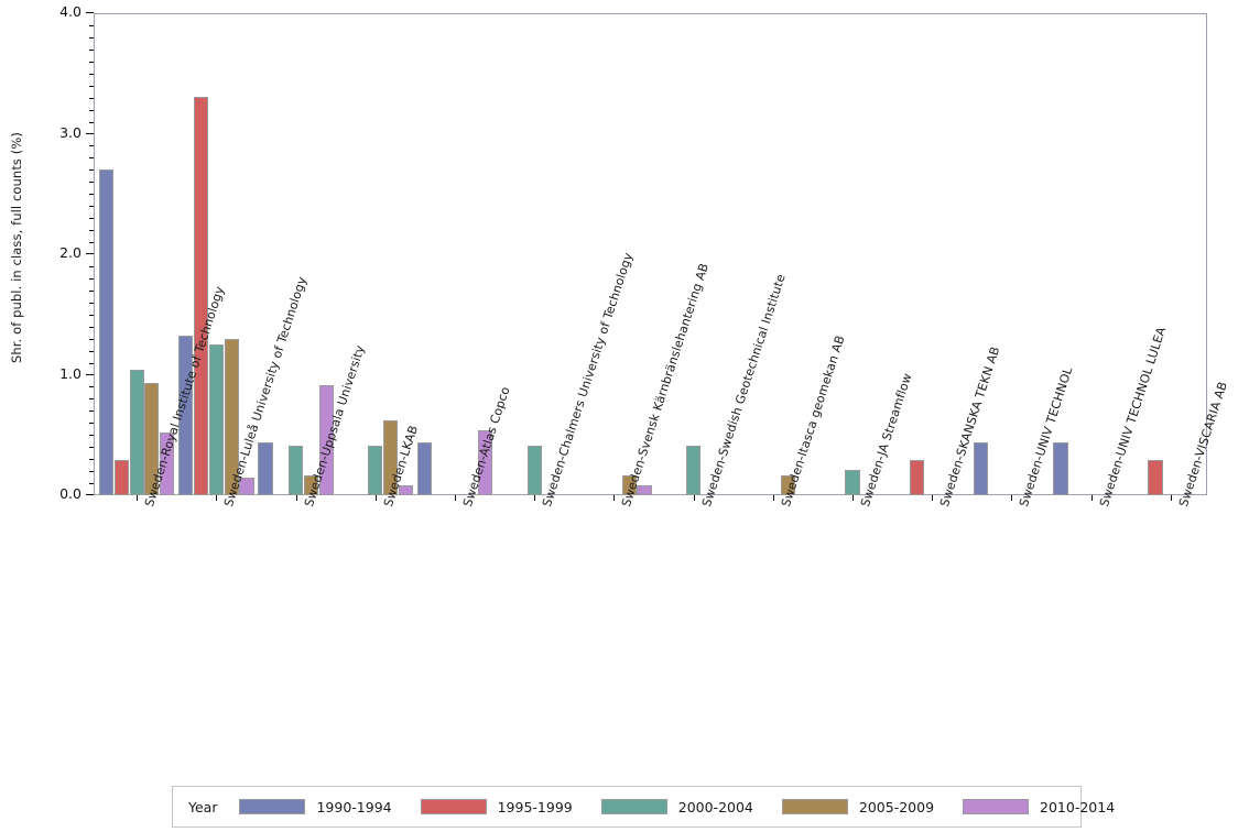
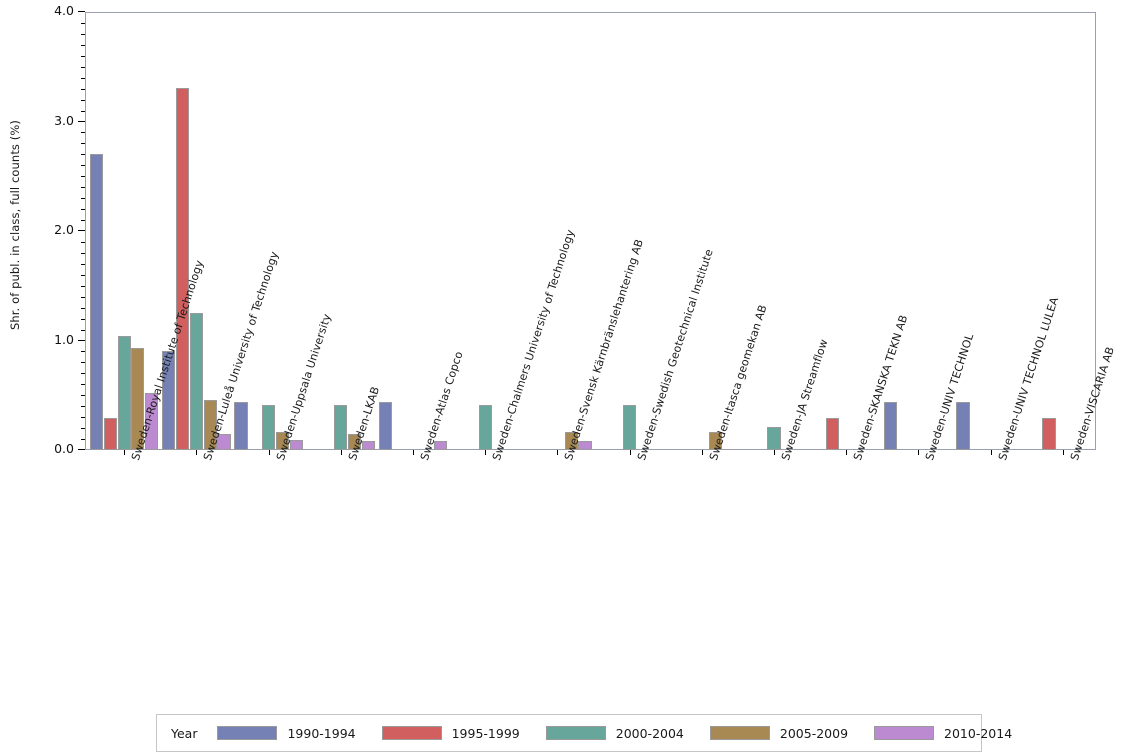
1990-1994/Sweden-Luleå University of Technology: 1.32 -> 0.90
2005-2009/Sweden-Luleå University of Technology: 1.30 -> 0.46
2010-2014/Sweden-Uppsala University: 0.91 -> 0.09
2005-2009/Sweden-LKAB: 0.62 -> 0.15
2010-2014/Sweden-Atlas Copco: 0.54 -> 0.08
